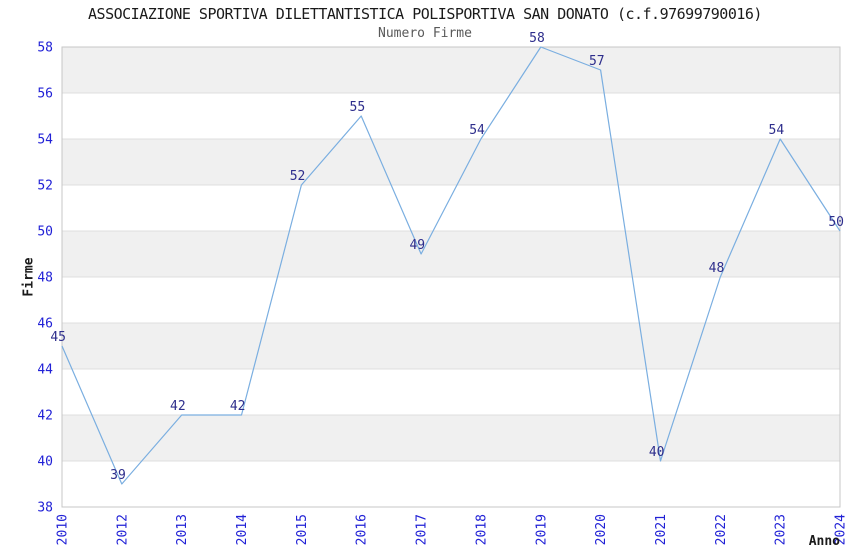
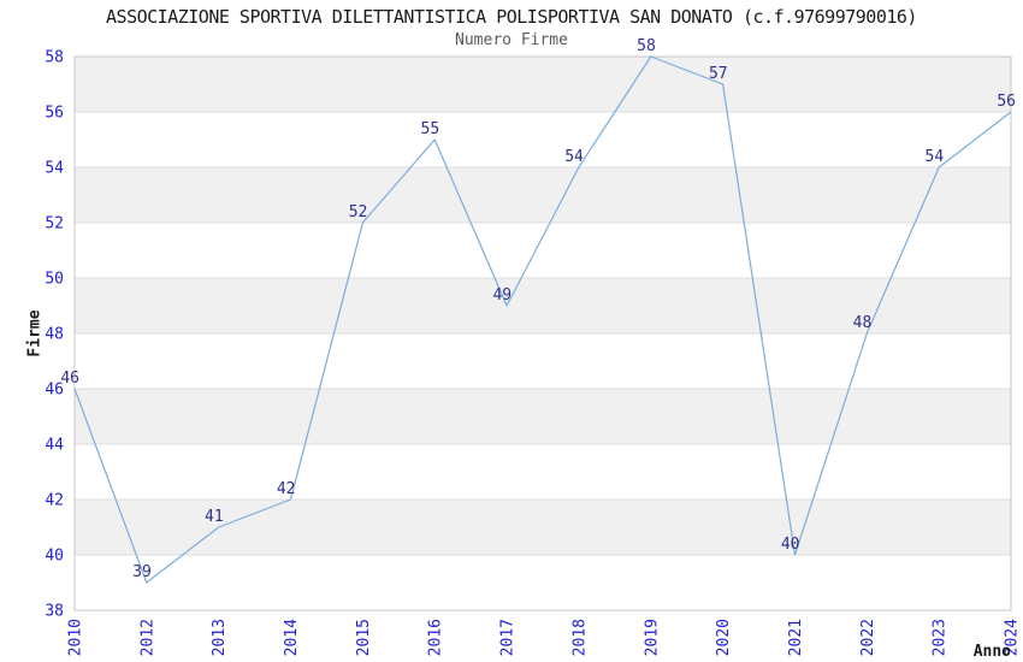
2010: 45 -> 46
2013: 42 -> 41
2024: 50 -> 56
